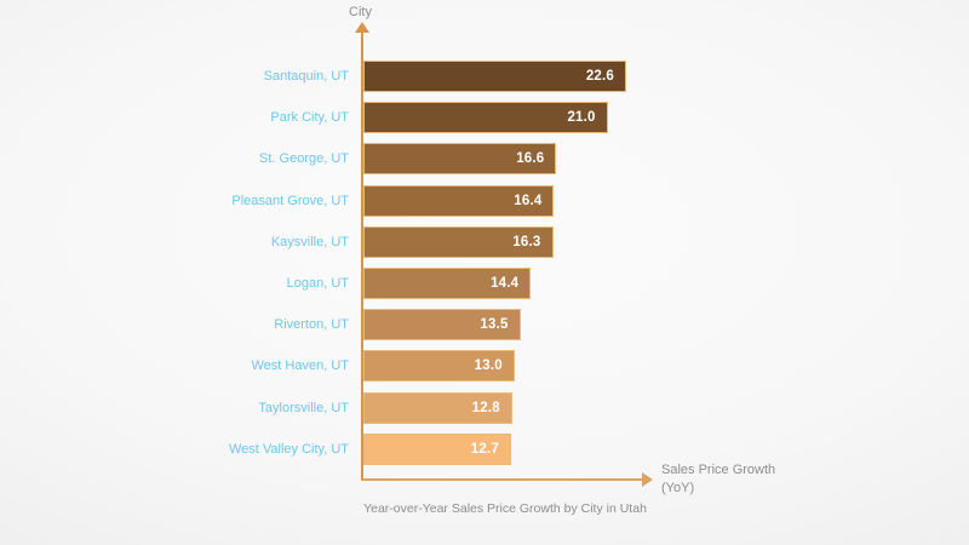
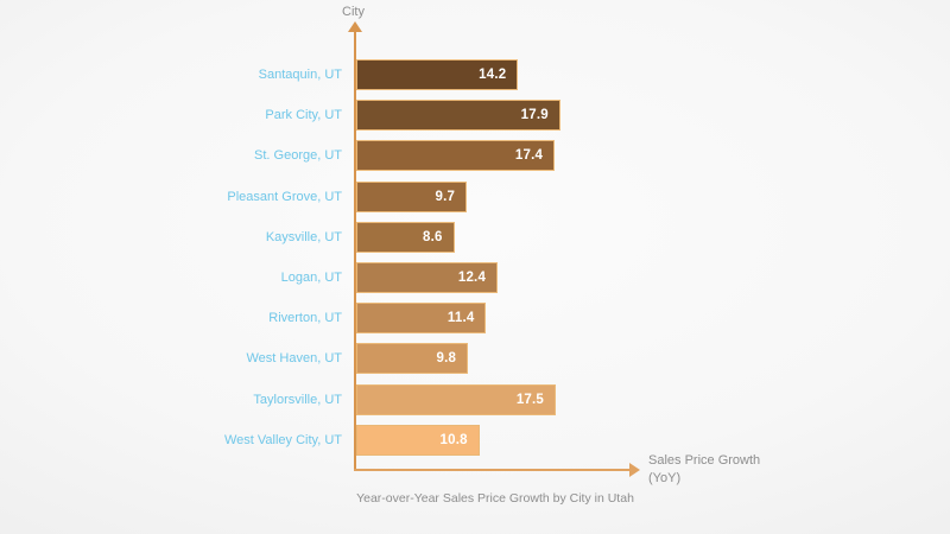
Santaquin, UT: 22.6 -> 14.2
Park City, UT: 21.0 -> 17.9
St. George, UT: 16.6 -> 17.4
Pleasant Grove, UT: 16.4 -> 9.7
Kaysville, UT: 16.3 -> 8.6
Logan, UT: 14.4 -> 12.4
Riverton, UT: 13.5 -> 11.4
West Haven, UT: 13.0 -> 9.8
Taylorsville, UT: 12.8 -> 17.5
West Valley City, UT: 12.7 -> 10.8
